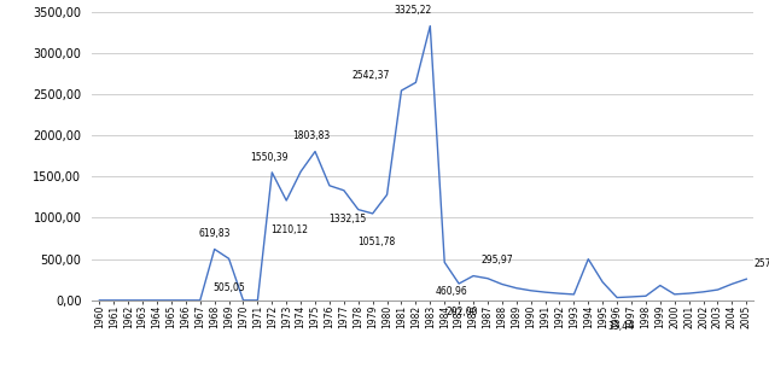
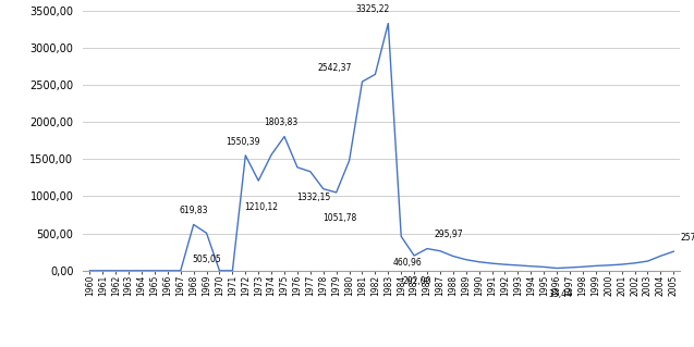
1980: 1280 -> 1480
1994: 500 -> 60
1995: 220 -> 50
1999: 180 -> 60
